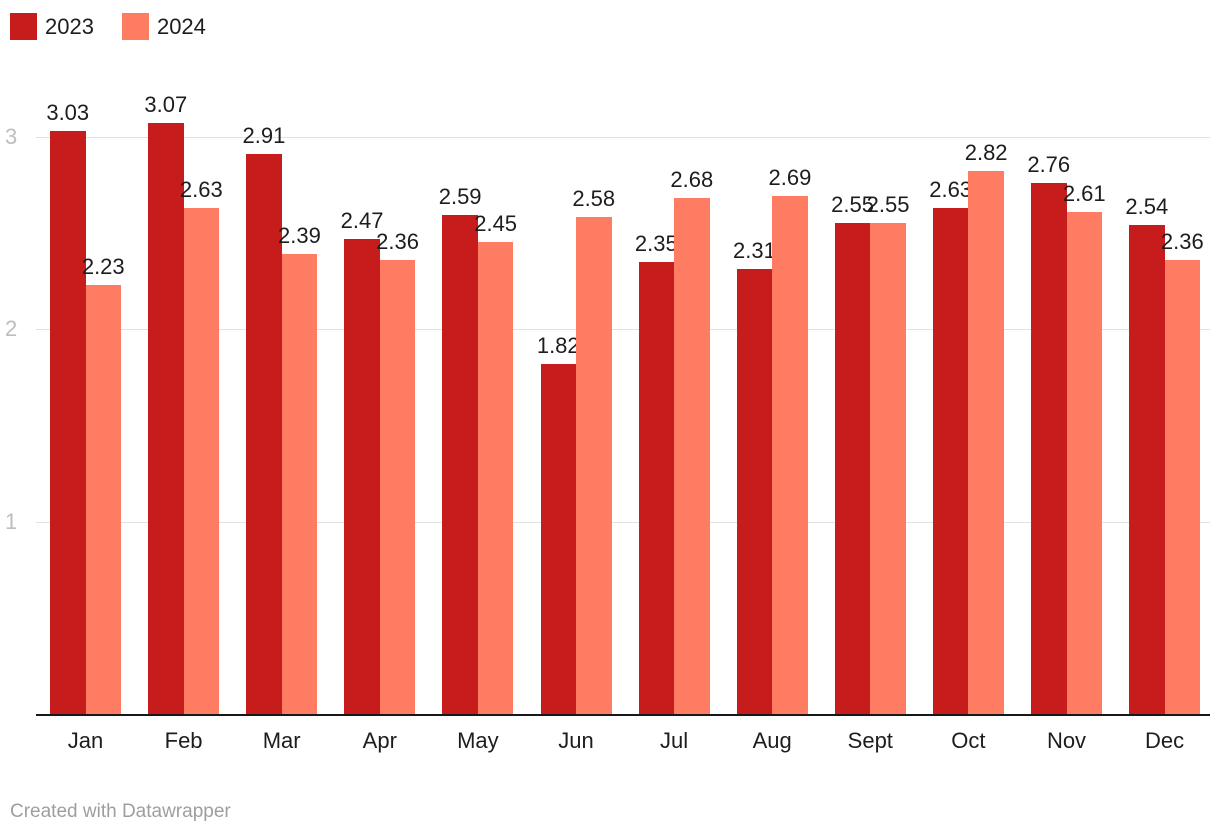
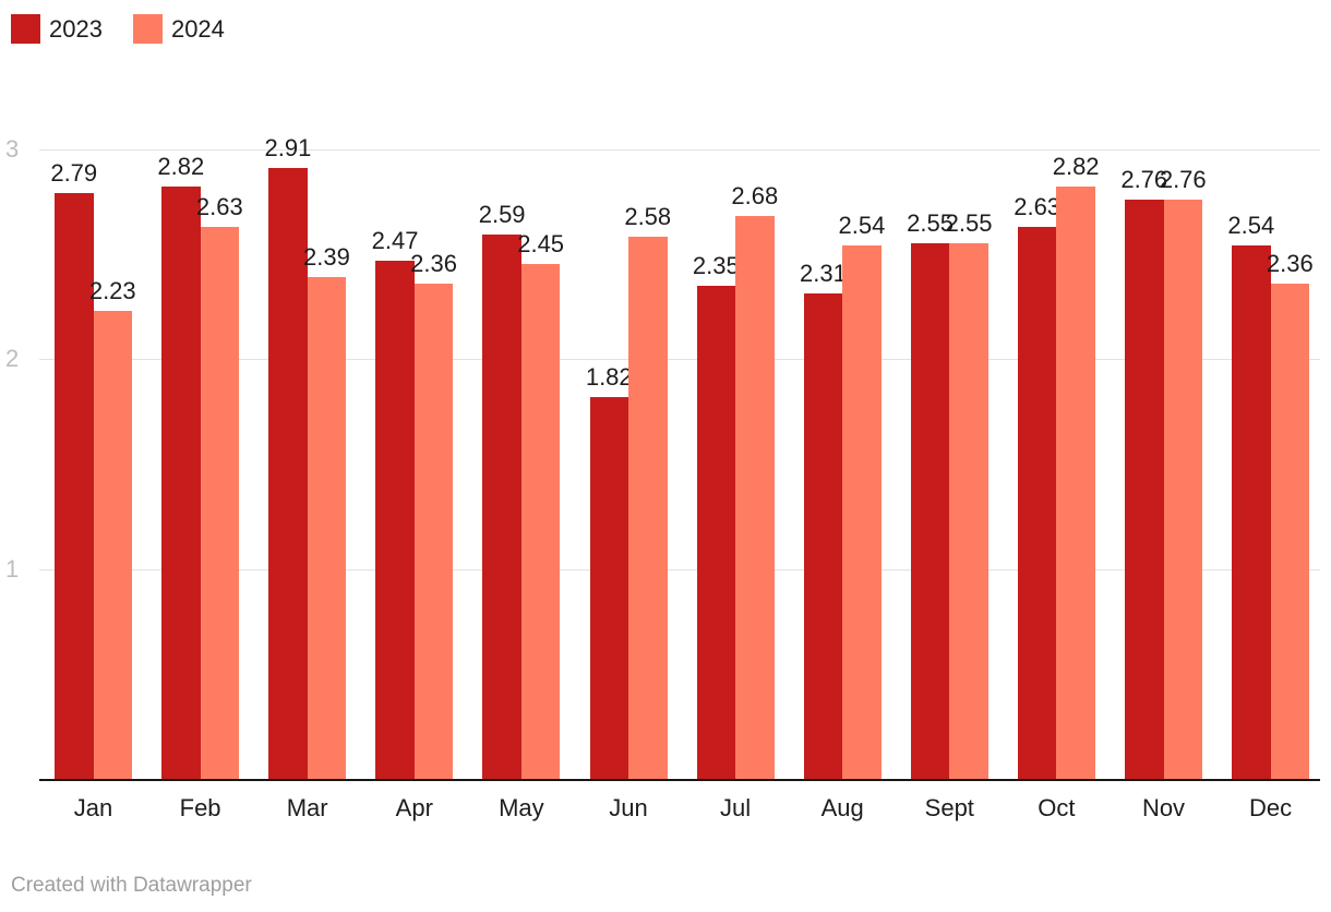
2023/Jan: 3.03 -> 2.79
2023/Feb: 3.07 -> 2.82
2024/Aug: 2.69 -> 2.54
2024/Nov: 2.61 -> 2.76
